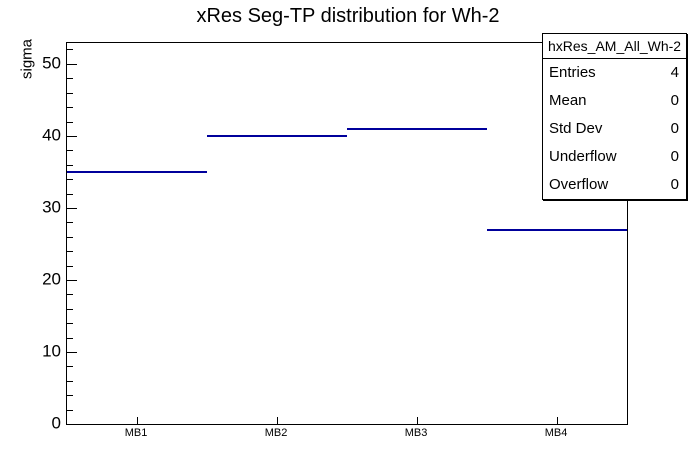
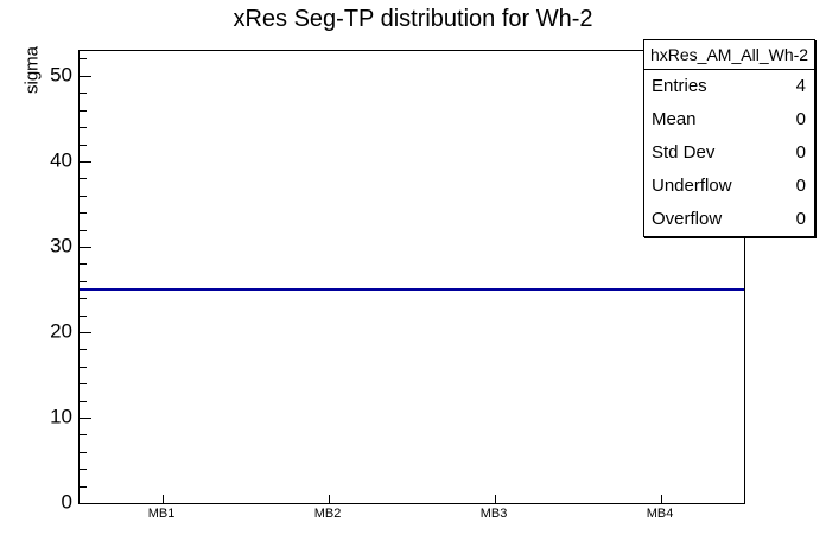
MB1: 35 -> 25
MB2: 40 -> 25
MB3: 41 -> 25
MB4: 27 -> 25
